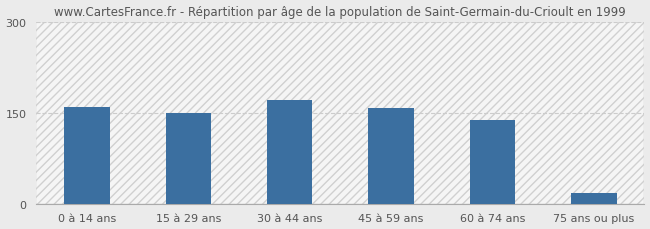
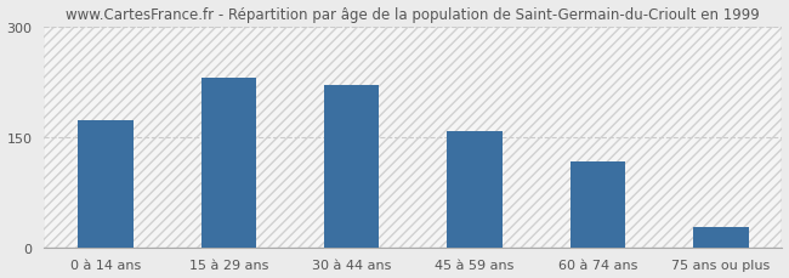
0 à 14 ans: 160 -> 172
15 à 29 ans: 150 -> 230
30 à 44 ans: 170 -> 220
60 à 74 ans: 138 -> 116
75 ans ou plus: 17 -> 28
